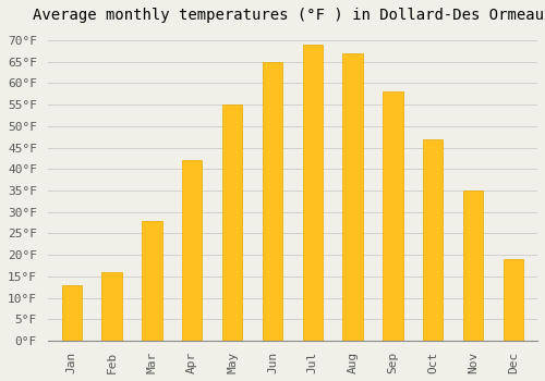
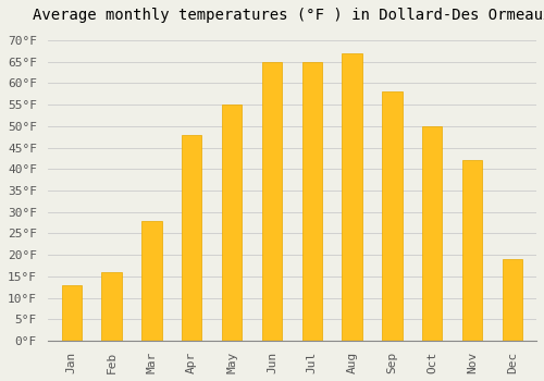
Apr: 42°F -> 48°F
Jul: 69°F -> 65°F
Oct: 47°F -> 50°F
Nov: 35°F -> 42°F
